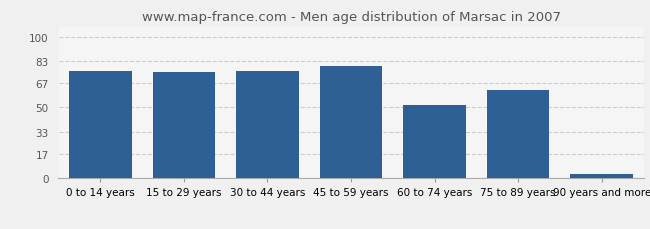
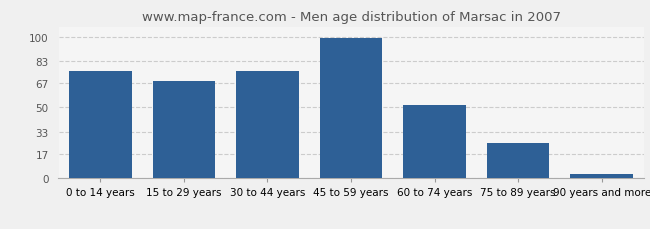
15 to 29 years: 75 -> 69
45 to 59 years: 79 -> 99
75 to 89 years: 62 -> 25
